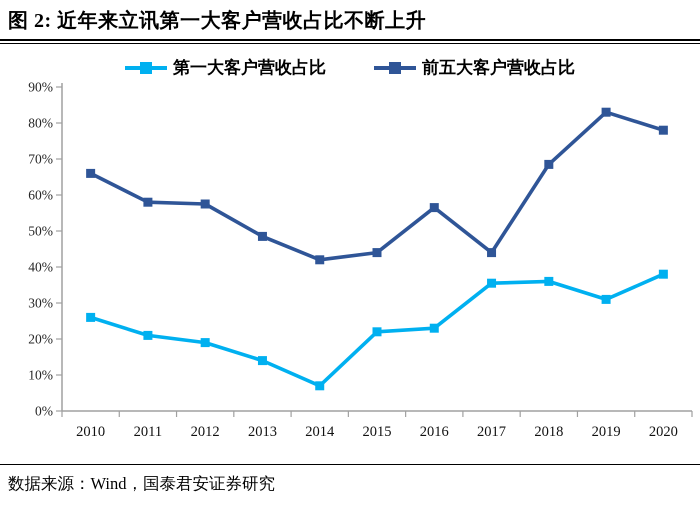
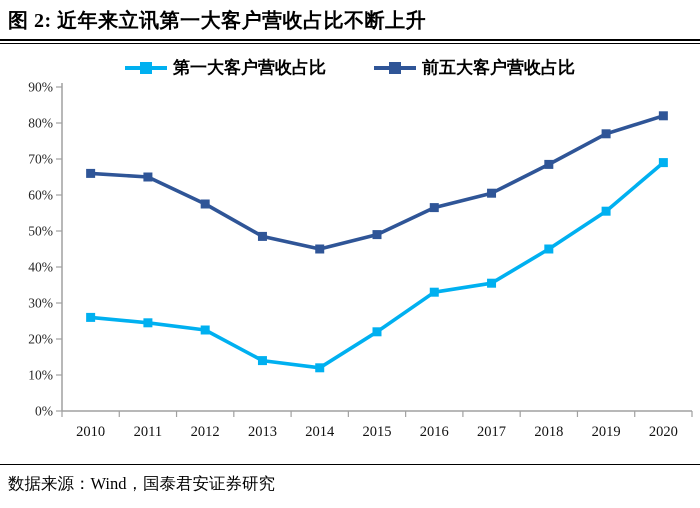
第一大客户营收占比/2011: 21% -> 24%
前五大客户营收占比/2011: 58% -> 65%
第一大客户营收占比/2012: 19% -> 22%
第一大客户营收占比/2014: 7% -> 12%
前五大客户营收占比/2014: 42% -> 45%
前五大客户营收占比/2015: 44% -> 49%
第一大客户营收占比/2016: 23% -> 33%
前五大客户营收占比/2017: 44% -> 60%
第一大客户营收占比/2018: 36% -> 45%
第一大客户营收占比/2019: 31% -> 56%
前五大客户营收占比/2019: 83% -> 77%
第一大客户营收占比/2020: 38% -> 69%
前五大客户营收占比/2020: 78% -> 82%
